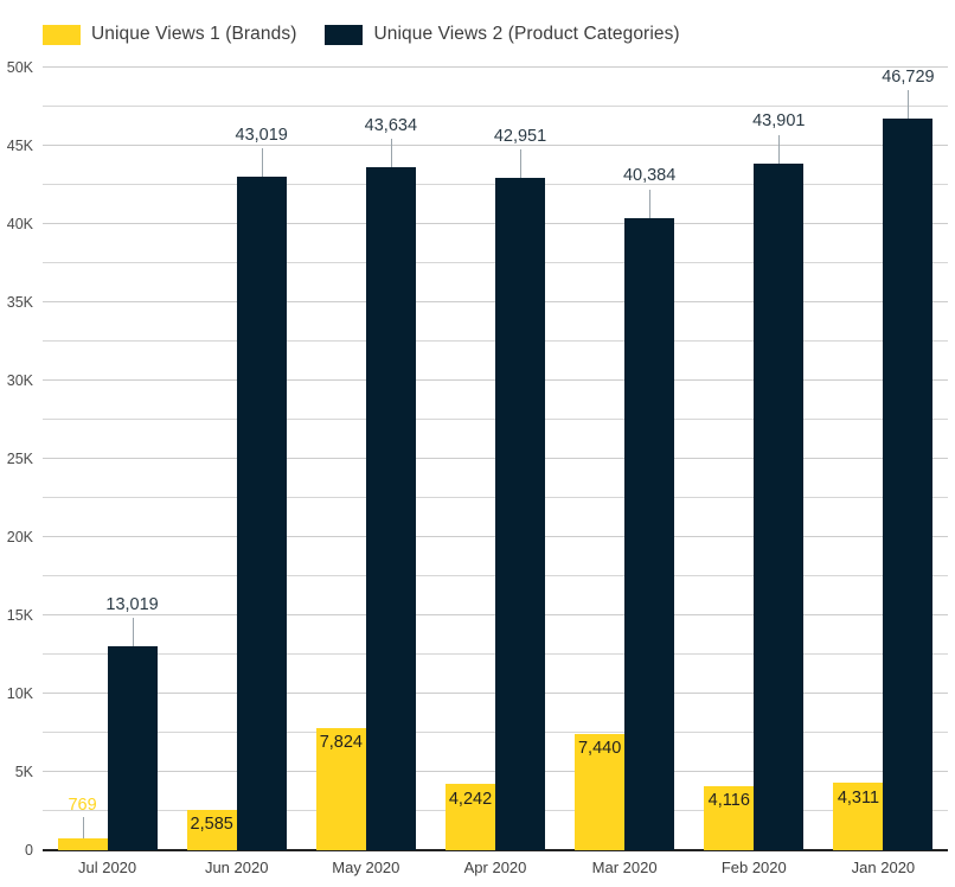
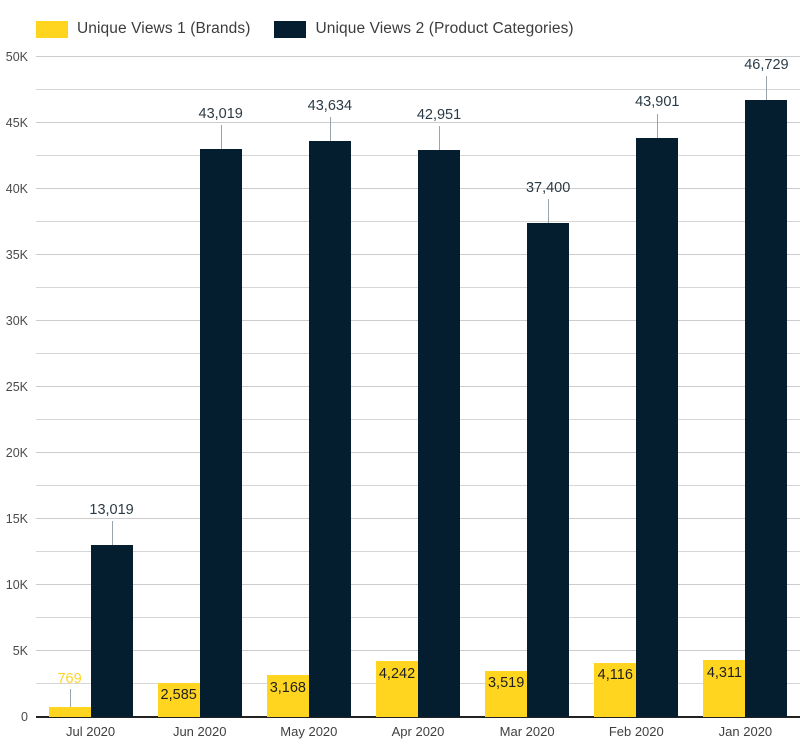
Unique Views 1 (Brands)/May 2020: 7,824 -> 3,168
Unique Views 1 (Brands)/Mar 2020: 7,440 -> 3,519
Unique Views 2 (Product Categories)/Mar 2020: 40,384 -> 37,400
